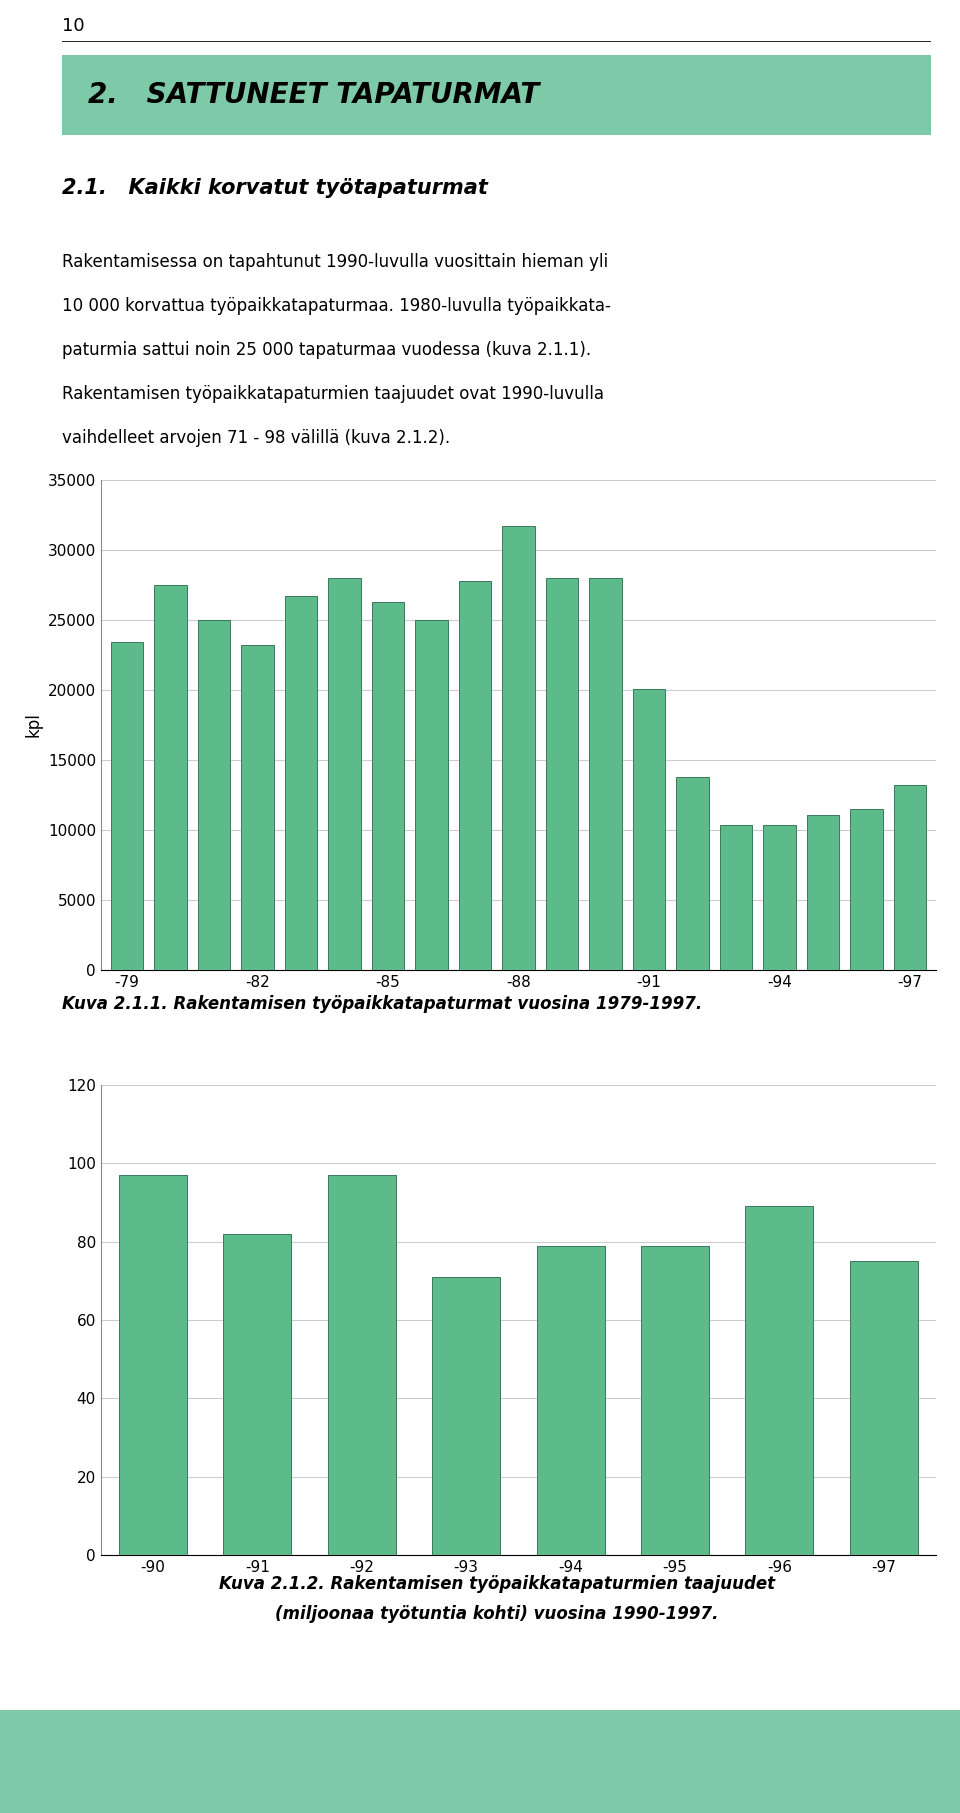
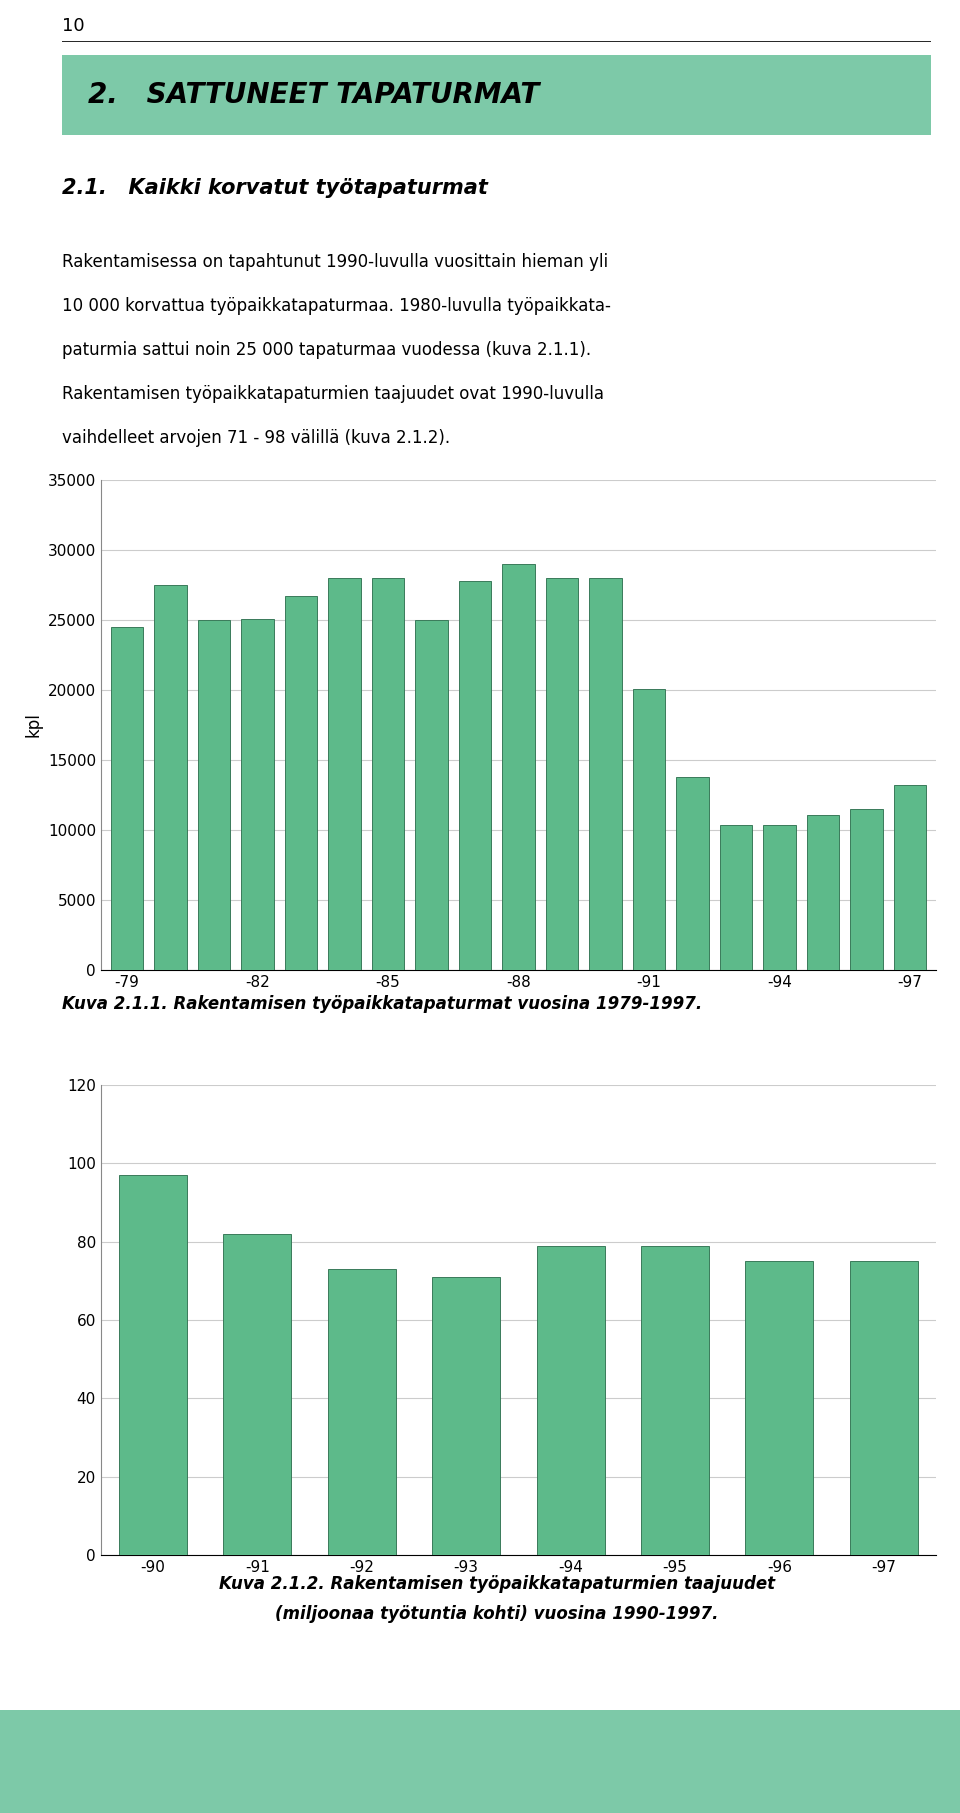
-79: 23400 -> 24500
-82: 23200 -> 25100
-85: 26300 -> 28000
-88: 31700 -> 29000
-92: 97 -> 73
-96: 89 -> 75
